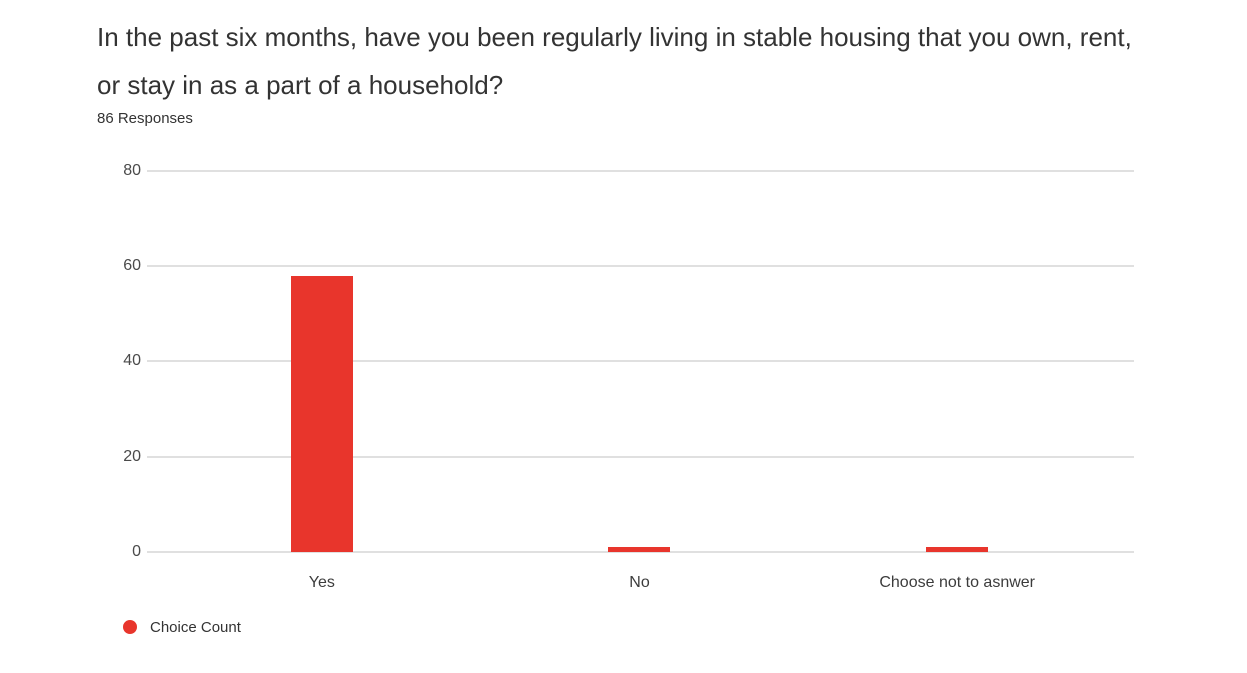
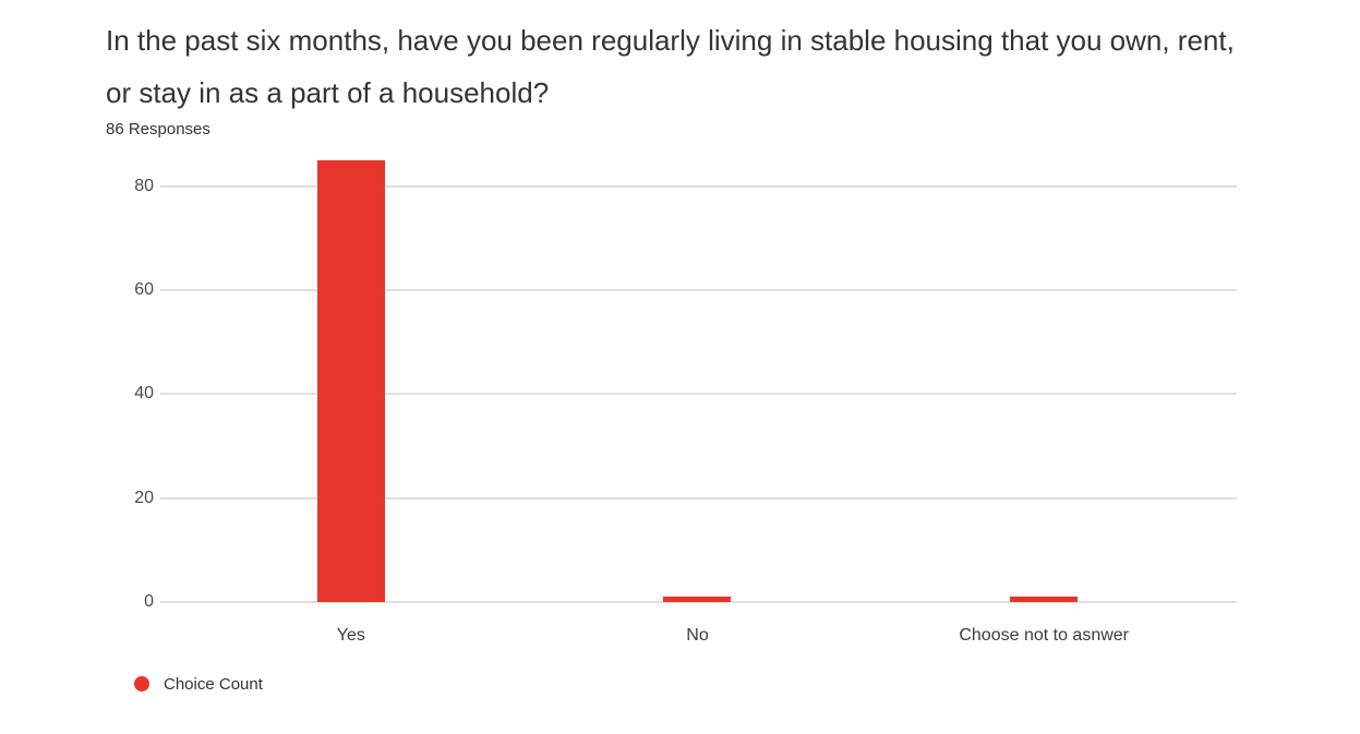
Yes: 58 -> 85
